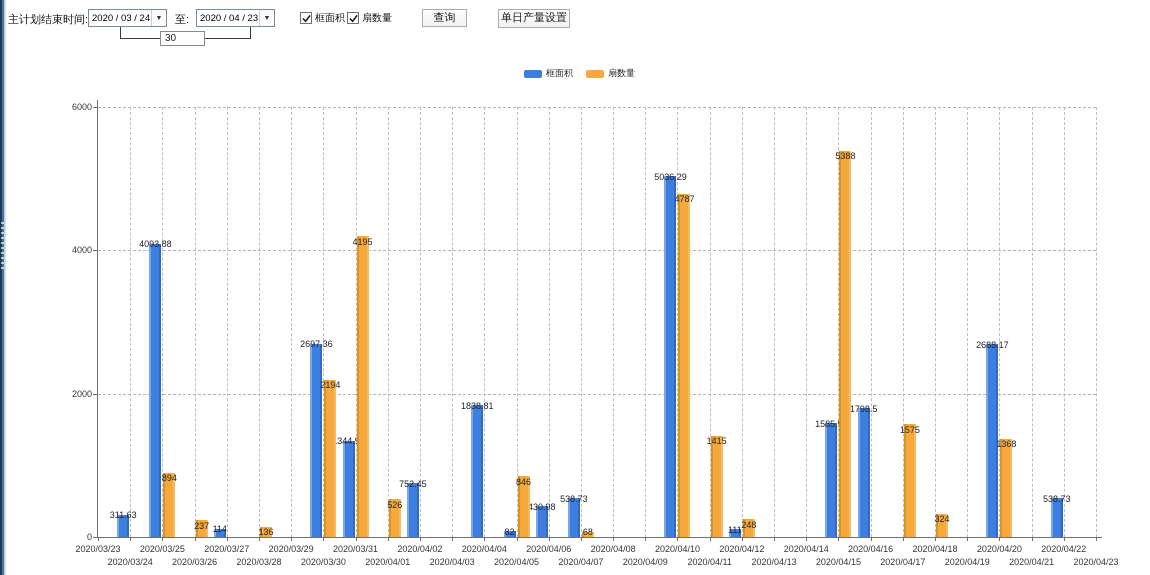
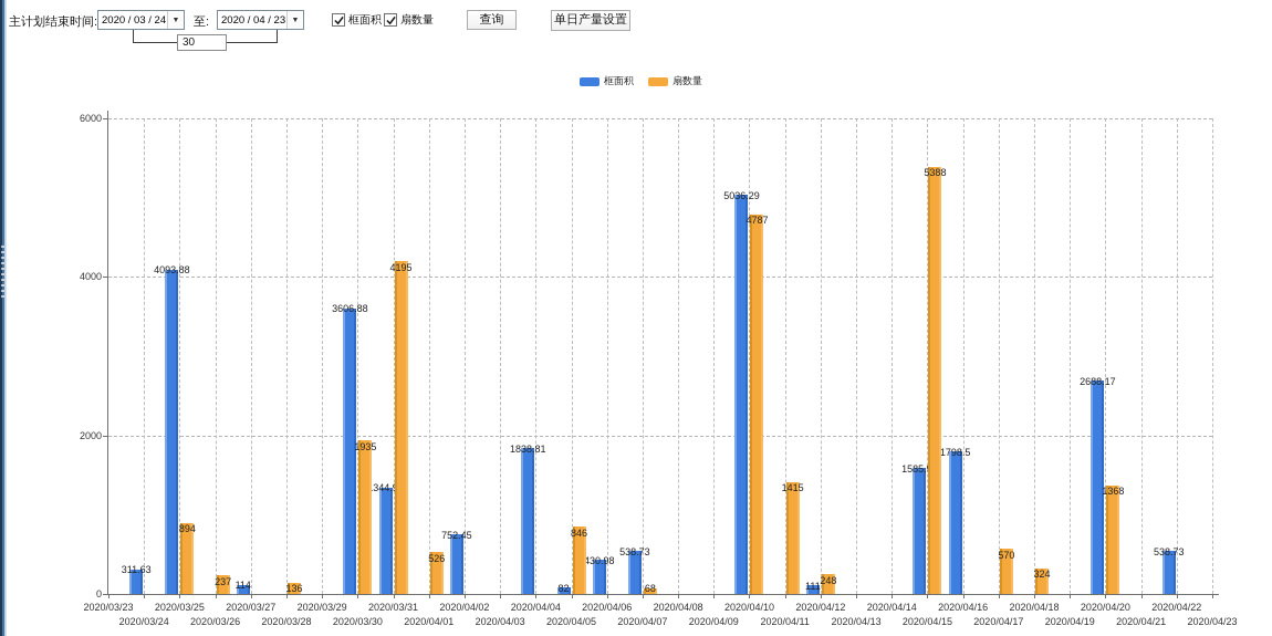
框面积/2020/03/30: 2697.36 -> 3606.88
扇数量/2020/03/30: 2194 -> 1935
扇数量/2020/04/17: 1575 -> 570
